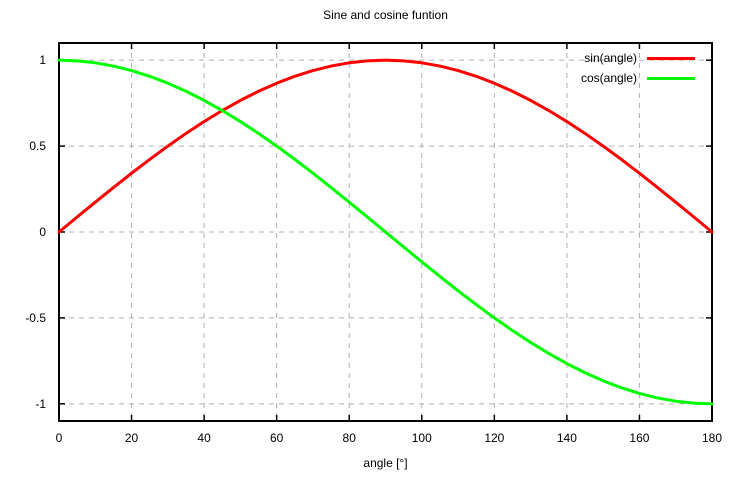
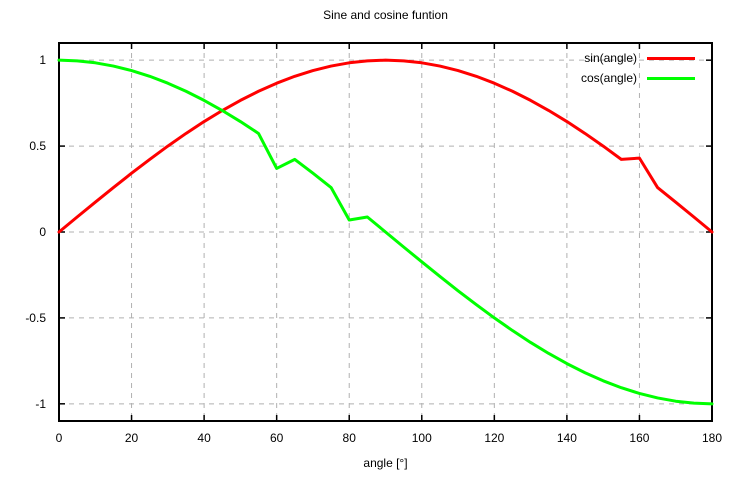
cos(angle)/60: 0.50 -> 0.37
cos(angle)/80: 0.17 -> 0.07
sin(angle)/160: 0.34 -> 0.43
